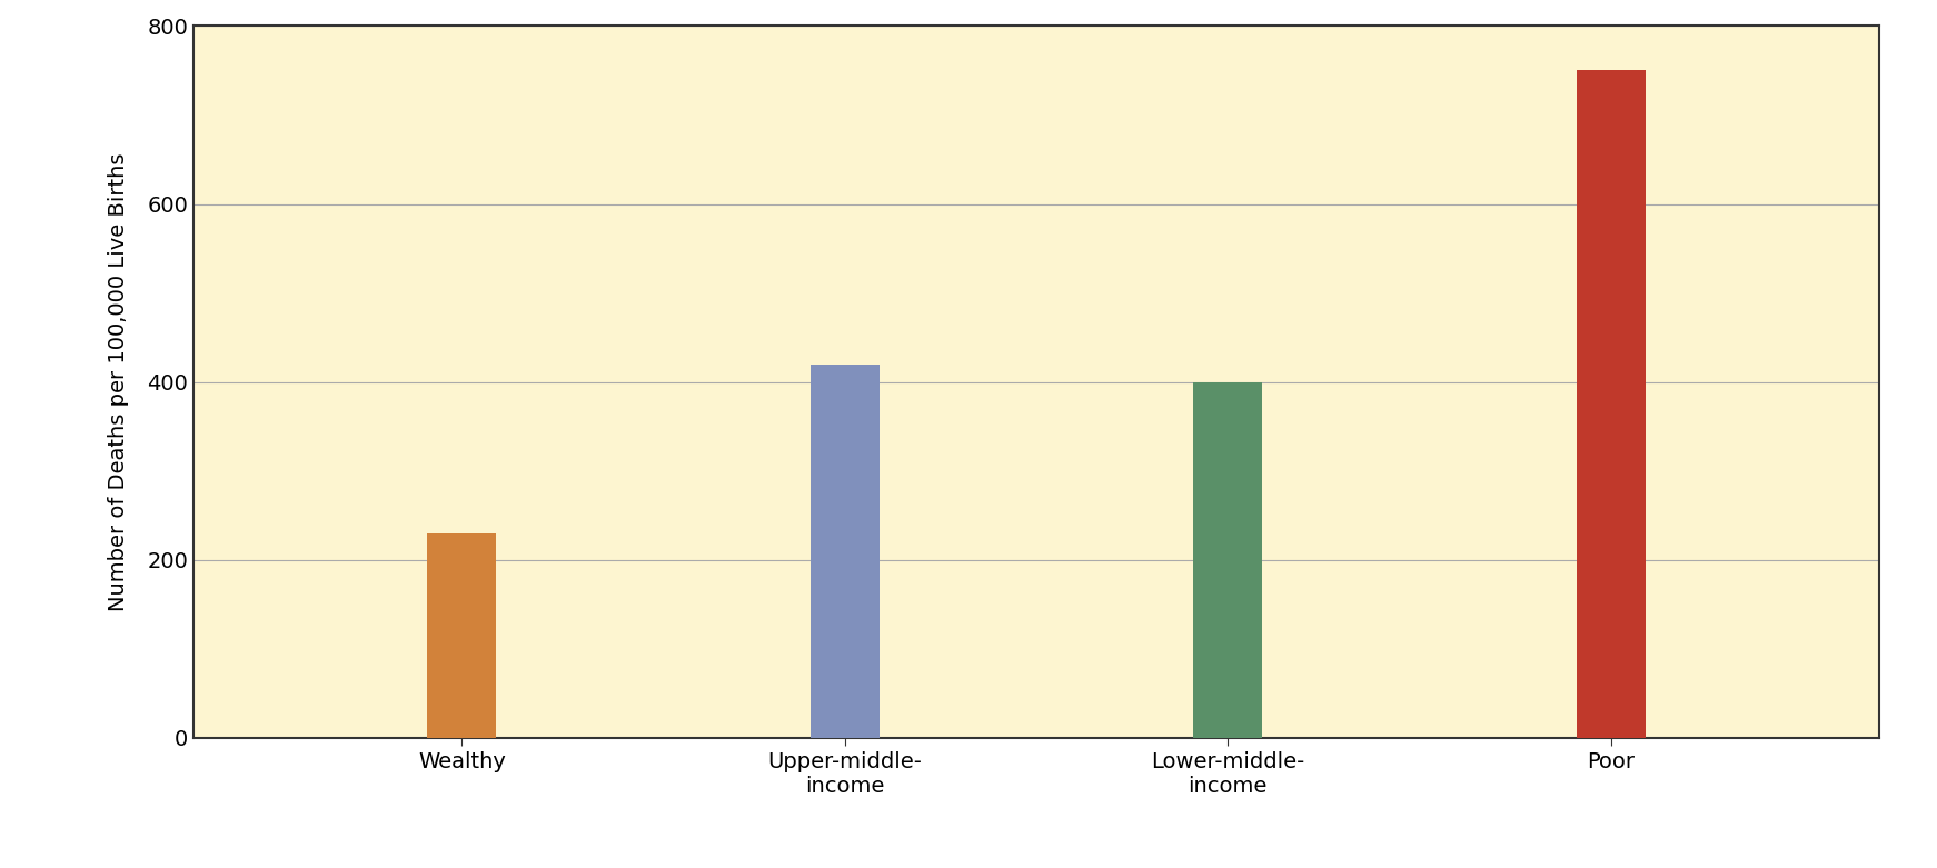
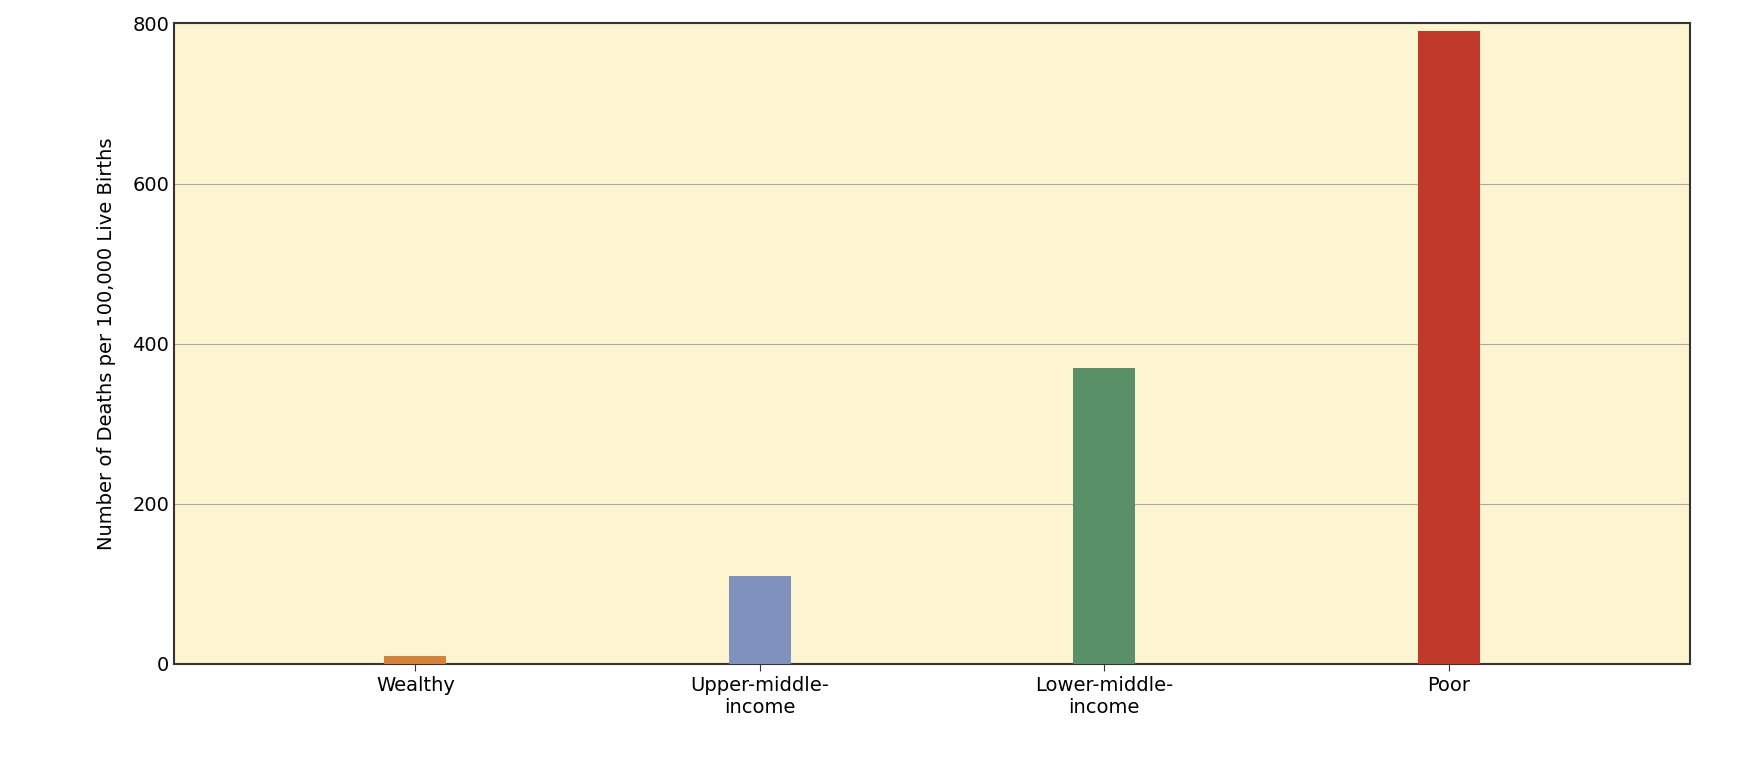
Wealthy: 230 -> 10
Upper-middle- income: 420 -> 110
Lower-middle- income: 400 -> 370
Poor: 750 -> 790
